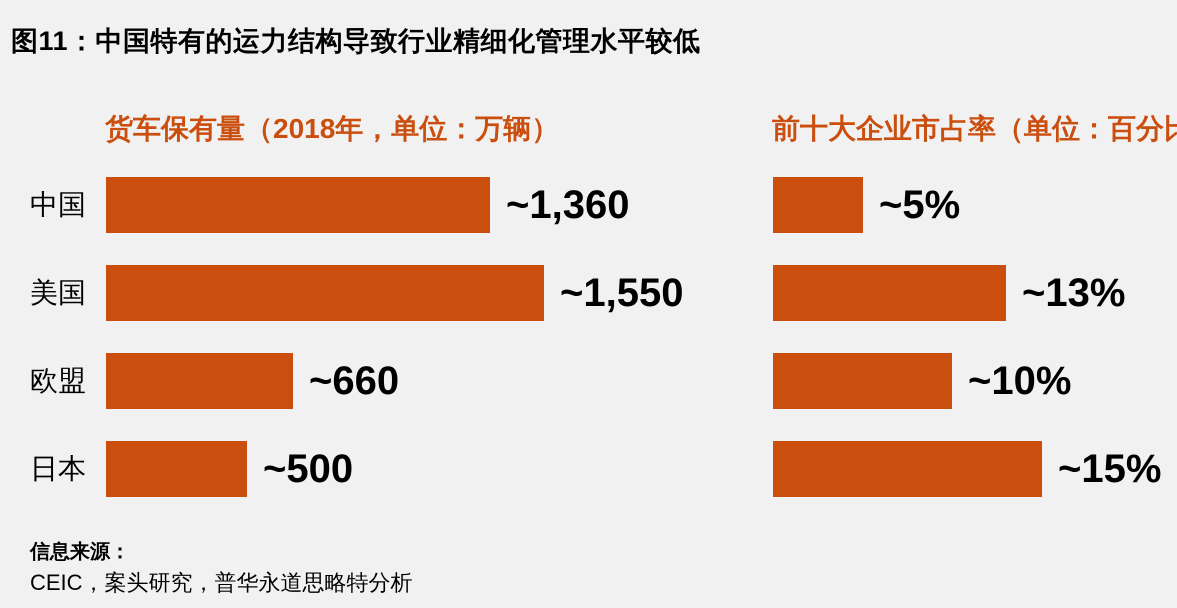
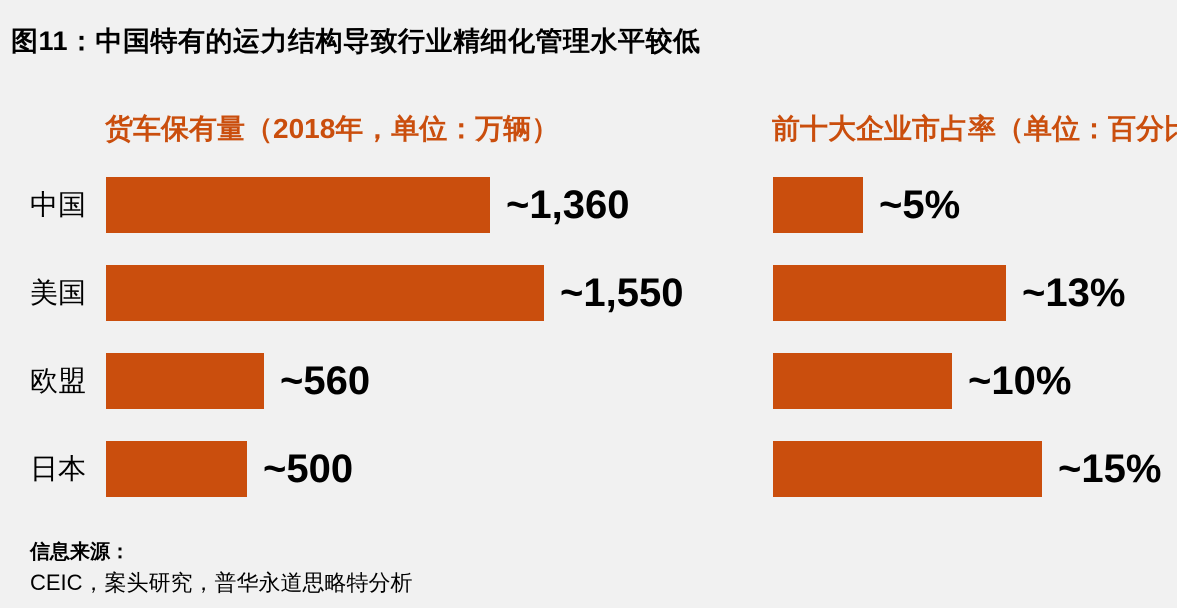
货车保有量（2018年，单位：万辆）/欧盟: 660 -> 560
